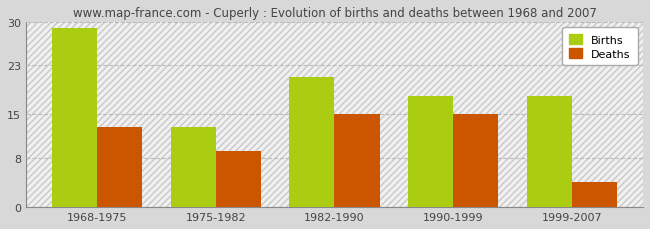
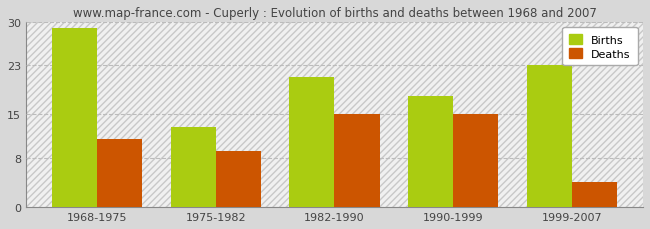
Deaths/1968-1975: 13 -> 11
Births/1999-2007: 18 -> 23
